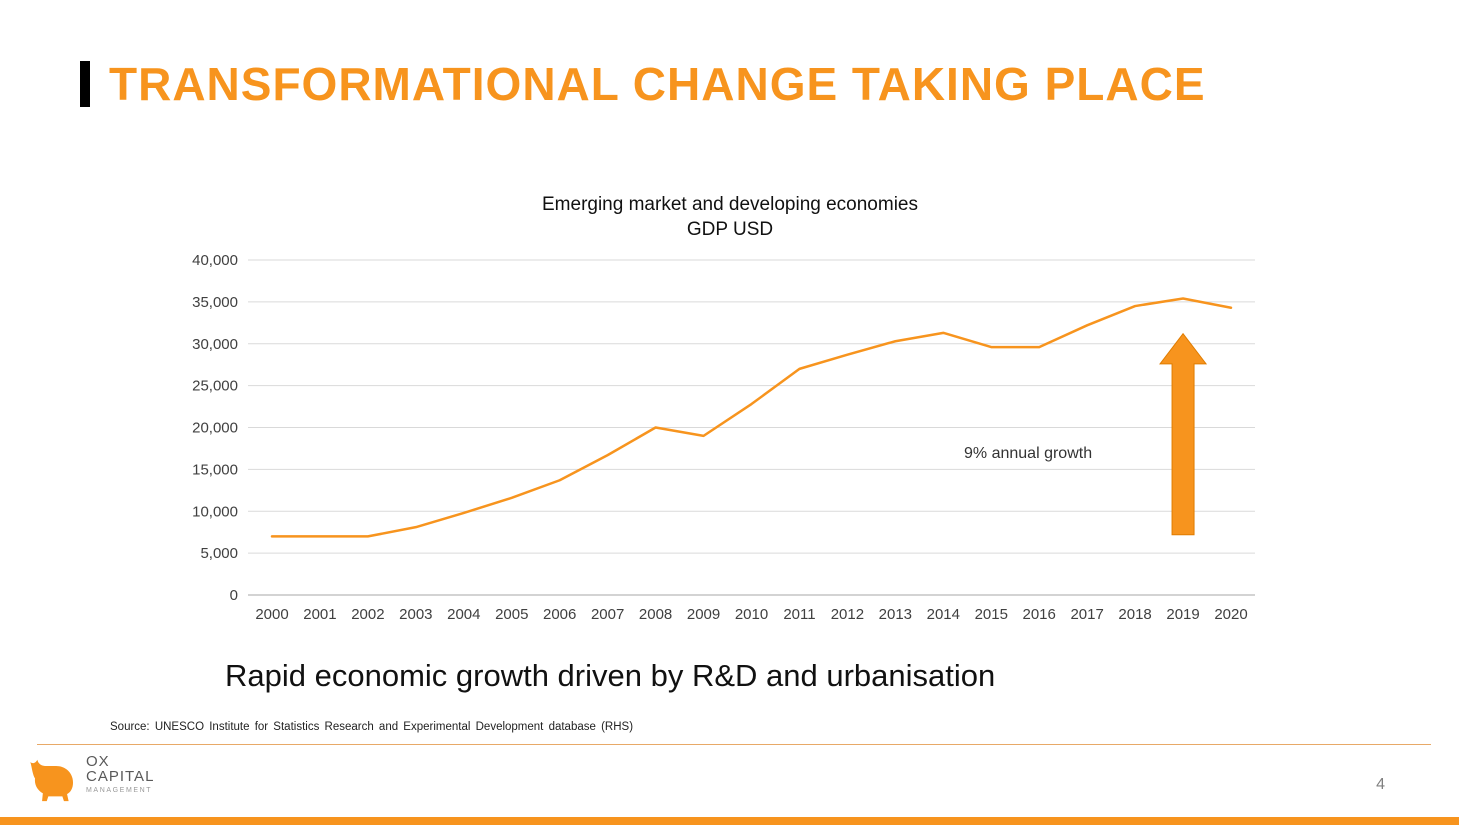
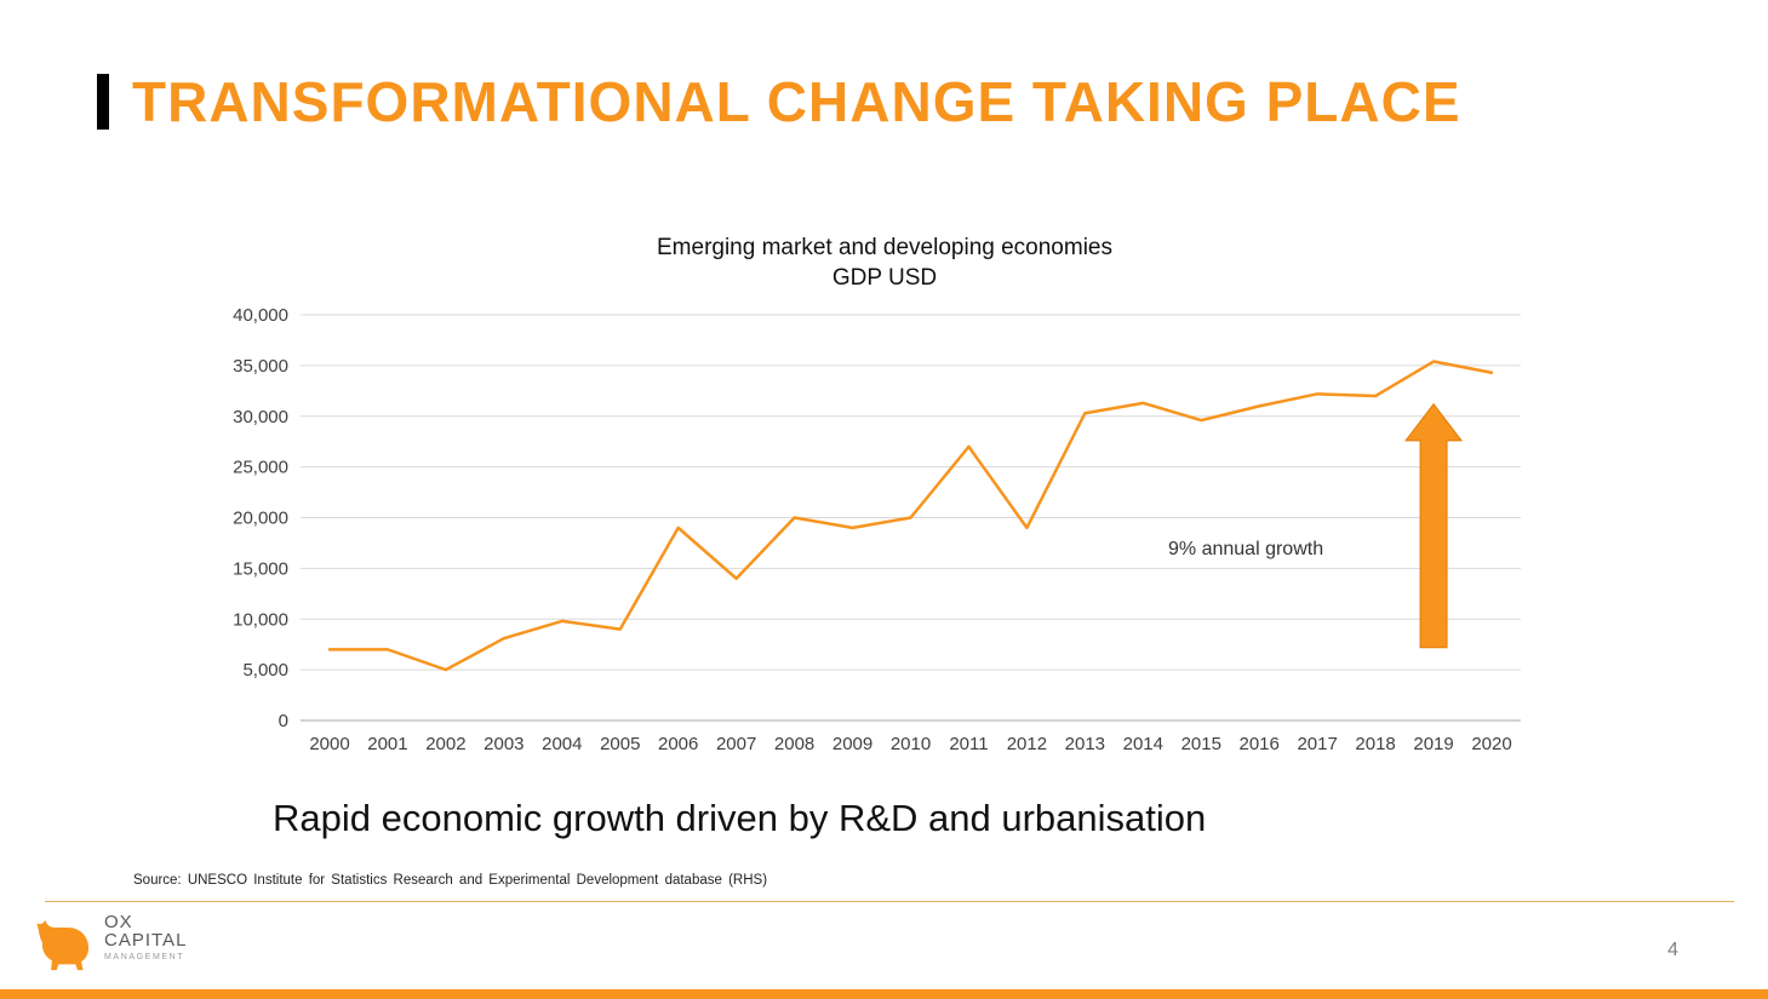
2002: 7000 -> 5000
2005: 12000 -> 9000
2006: 14000 -> 19000
2007: 17000 -> 14000
2010: 23000 -> 20000
2012: 29000 -> 19000
2016: 30000 -> 31000
2018: 34000 -> 32000
